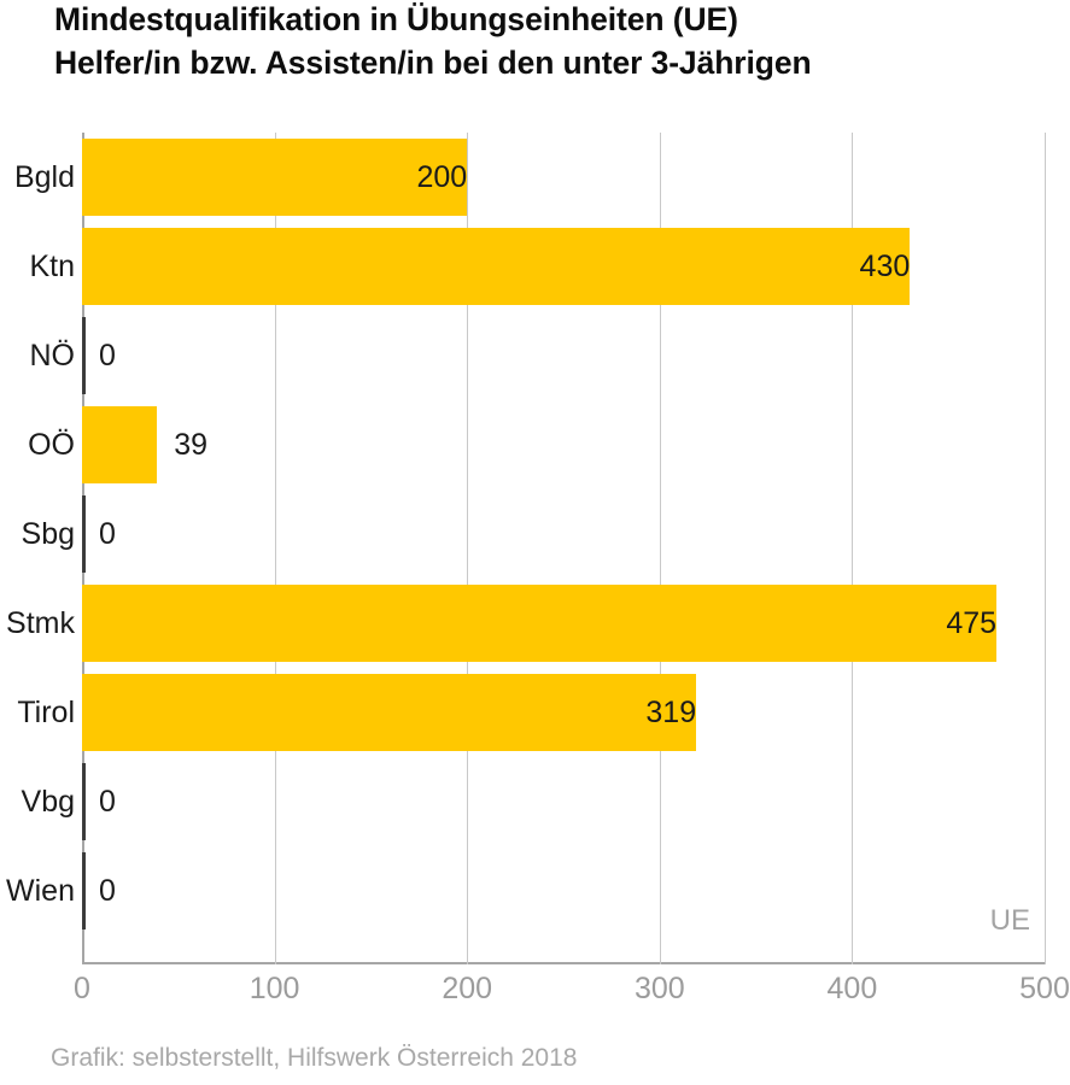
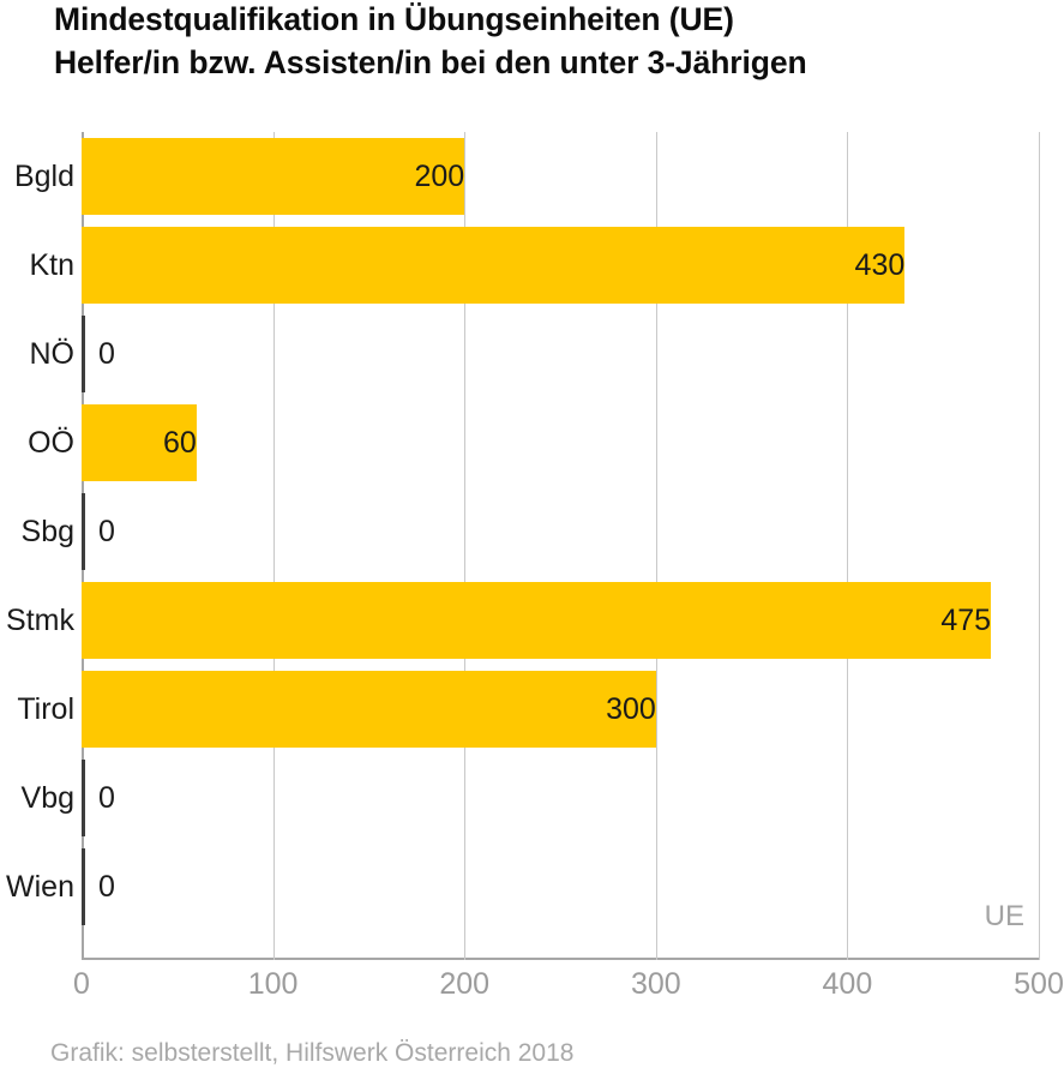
OÖ: 39 -> 60
Tirol: 319 -> 300
